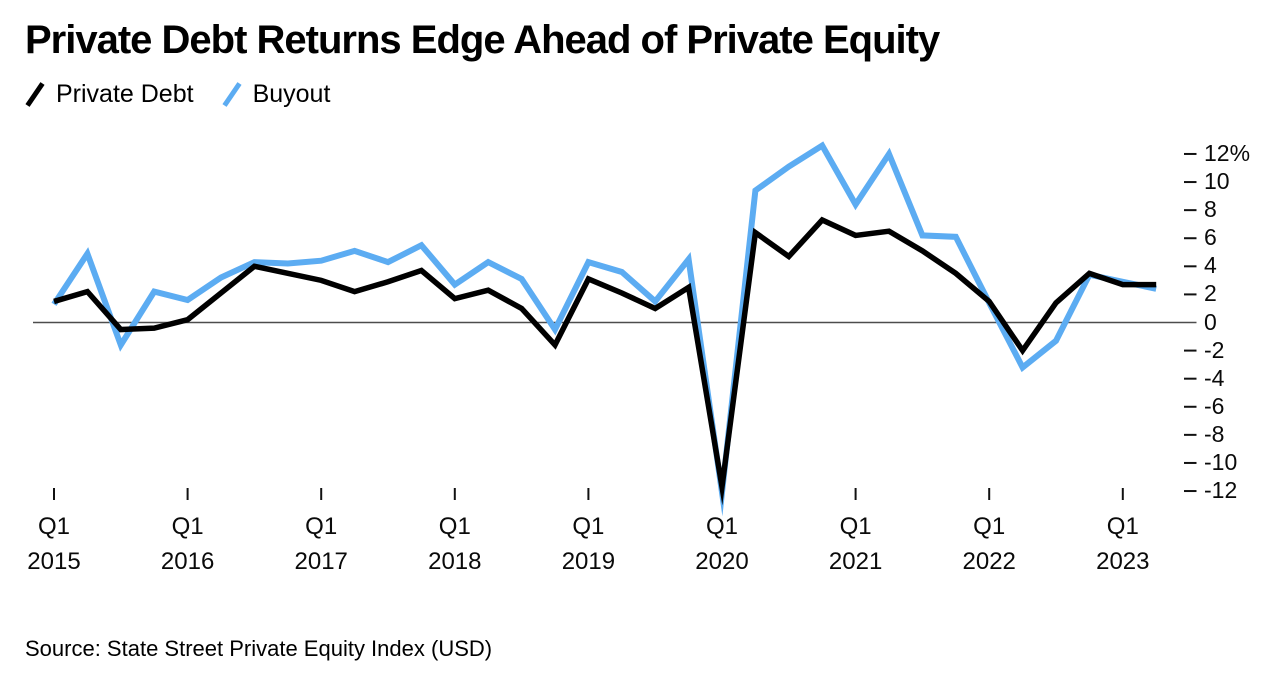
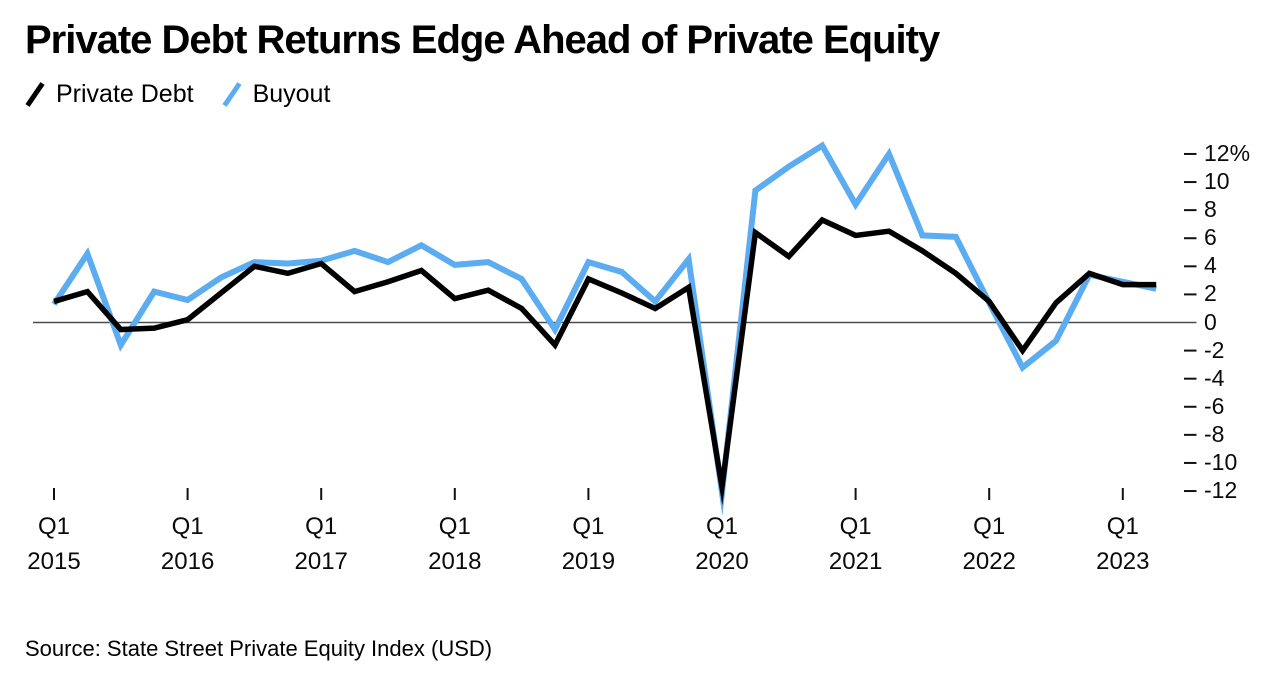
Private Debt/Q1 2017: 3.0% -> 4.2%
Buyout/Q1 2018: 2.7% -> 4.1%
